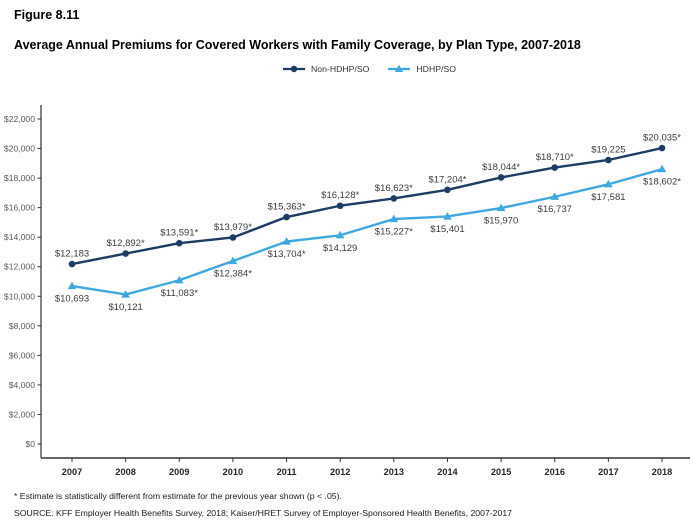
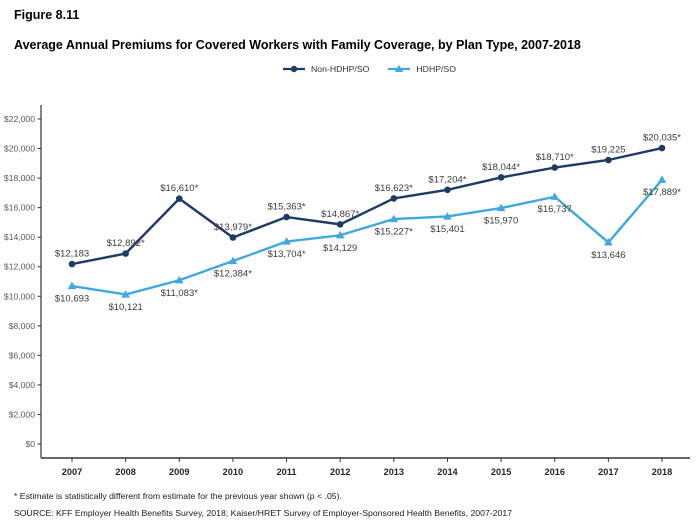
Non-HDHP/SO/2009: 13,591 -> 16,610
Non-HDHP/SO/2012: 16,128 -> 14,867
HDHP/SO/2017: $17,581 -> $13,646
HDHP/SO/2018: 18,602 -> 17,889
